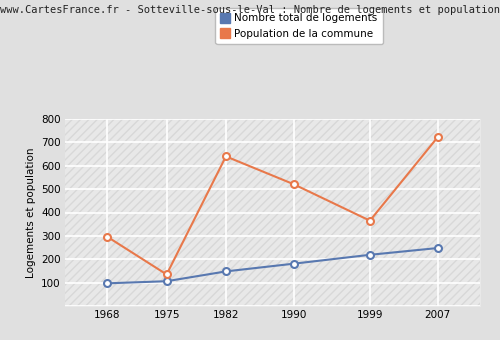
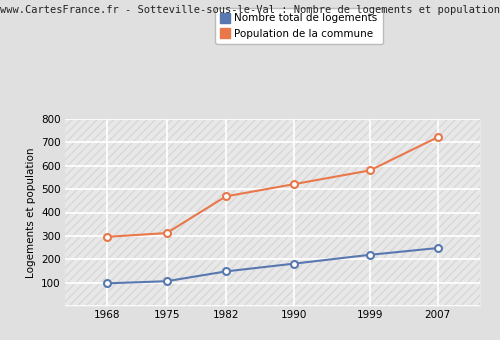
Population de la commune/1975: 135 -> 312
Population de la commune/1982: 640 -> 469
Population de la commune/1999: 365 -> 580
